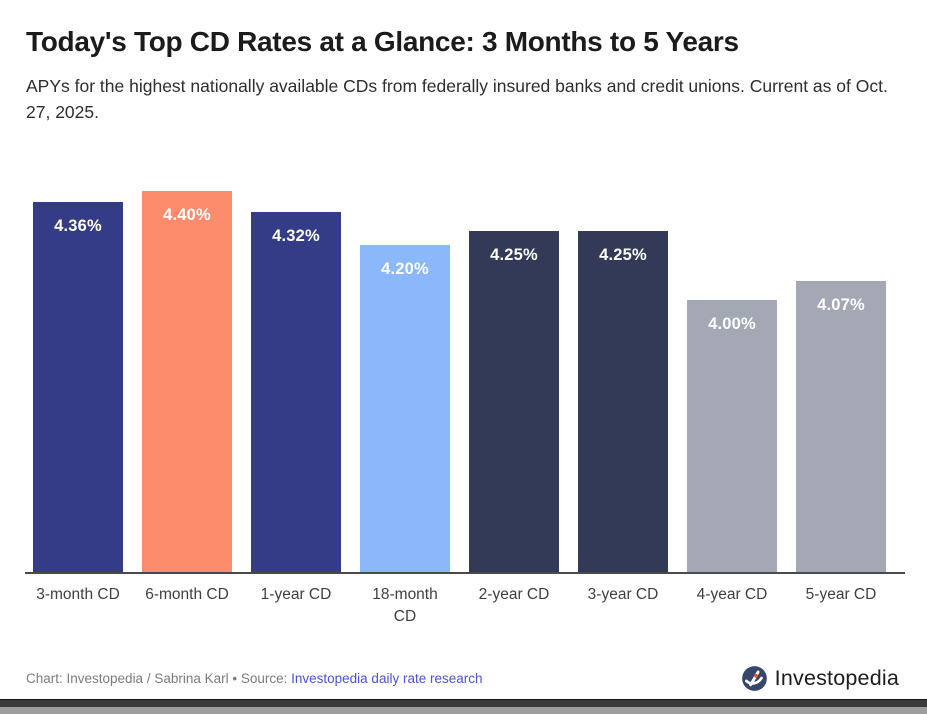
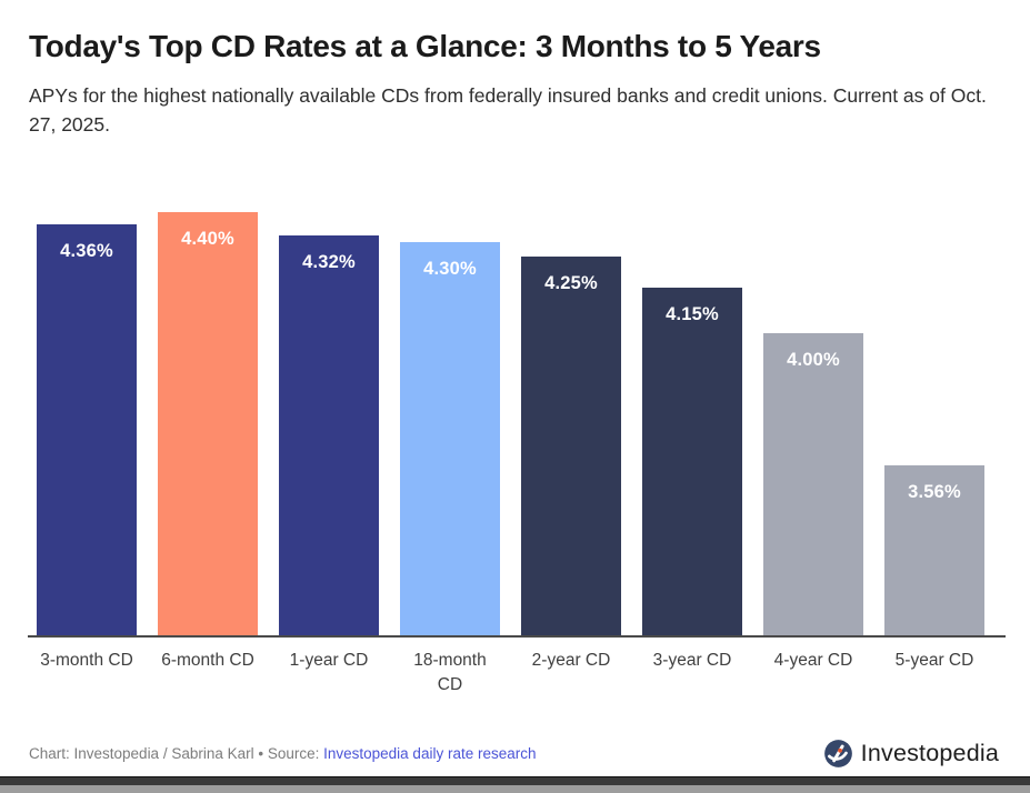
18-month CD: 4.20% -> 4.30%
3-year CD: 4.25% -> 4.15%
5-year CD: 4.07% -> 3.56%
